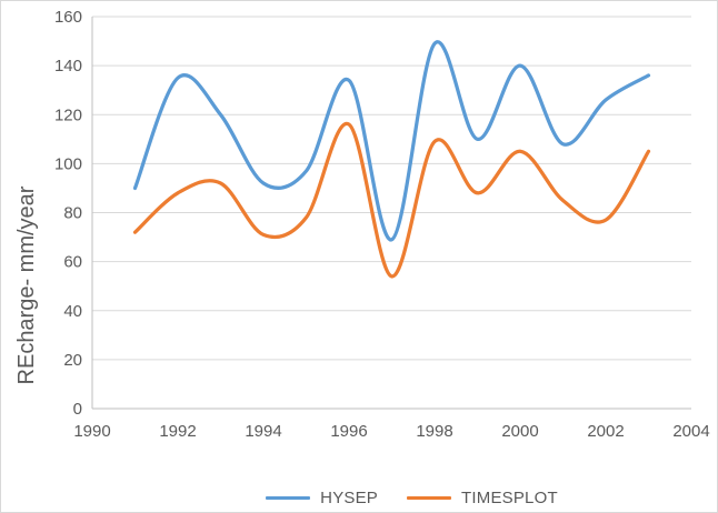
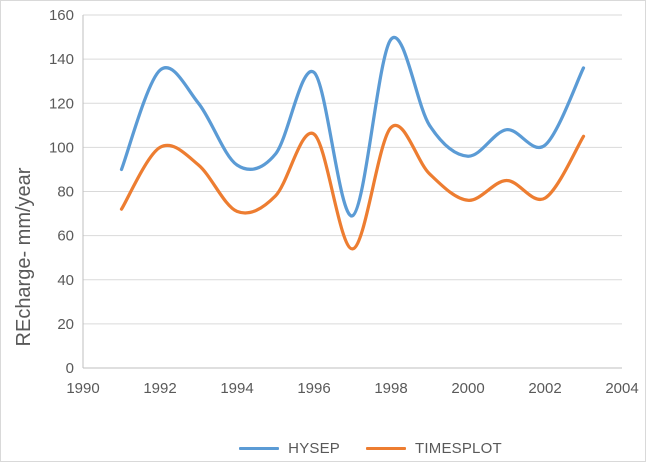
TIMESPLOT/1992: 88 -> 100
TIMESPLOT/1996: 116 -> 106
HYSEP/2000: 140 -> 96
TIMESPLOT/2000: 105 -> 76
HYSEP/2002: 126 -> 101
